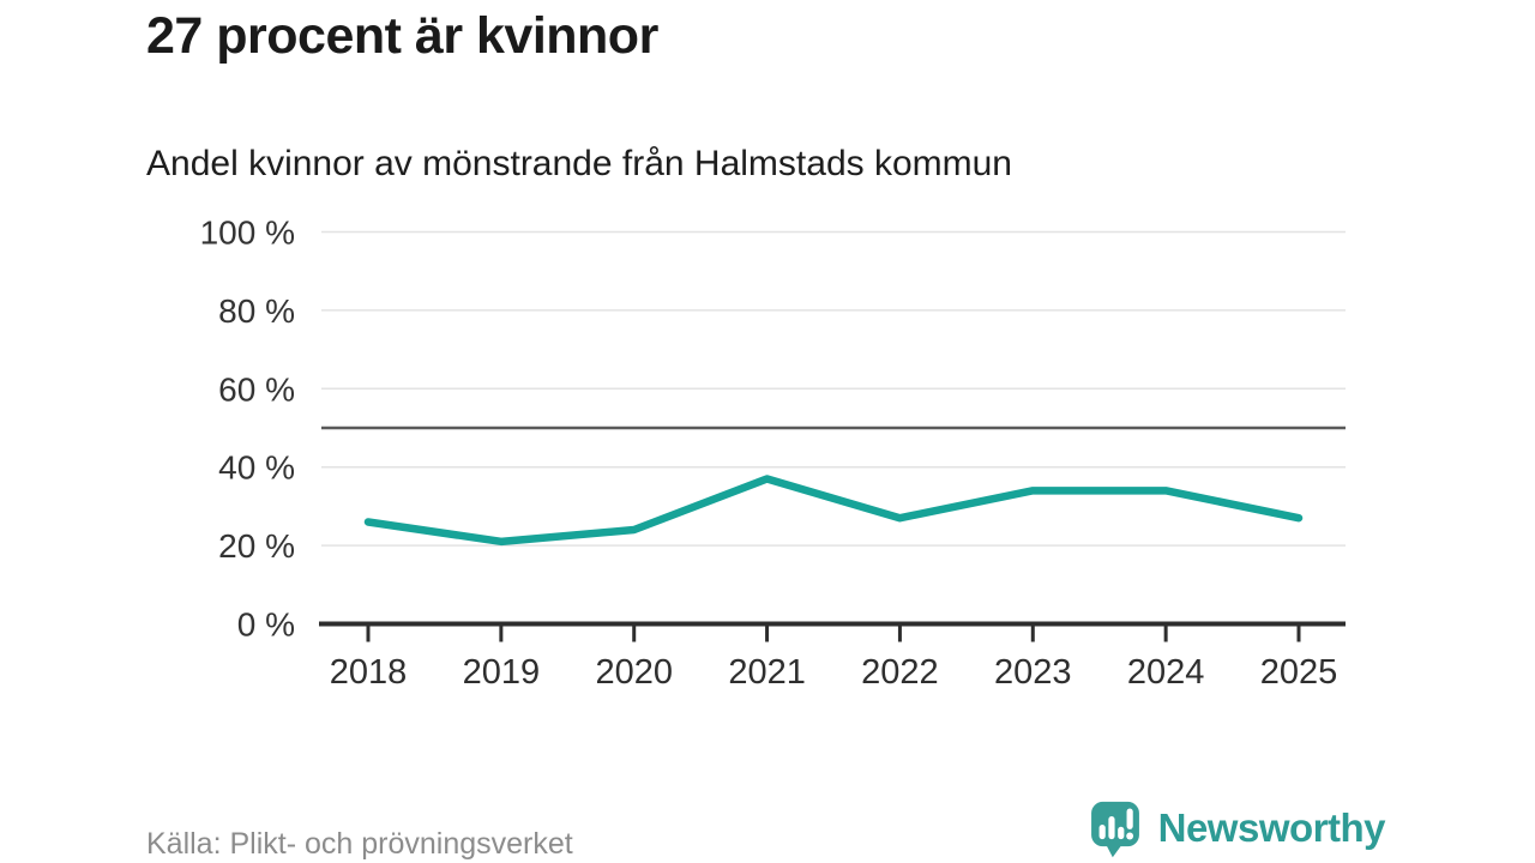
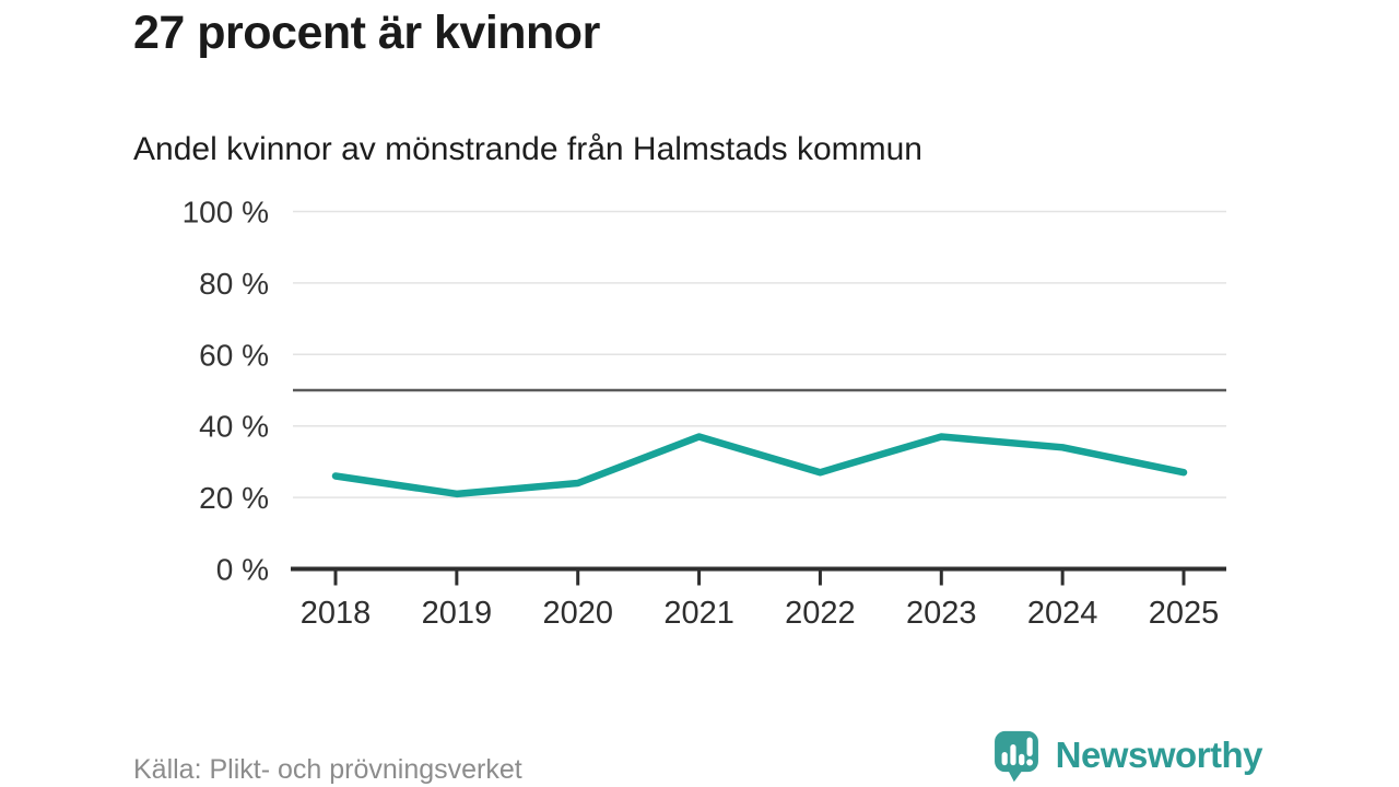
2023: 34% -> 37%
